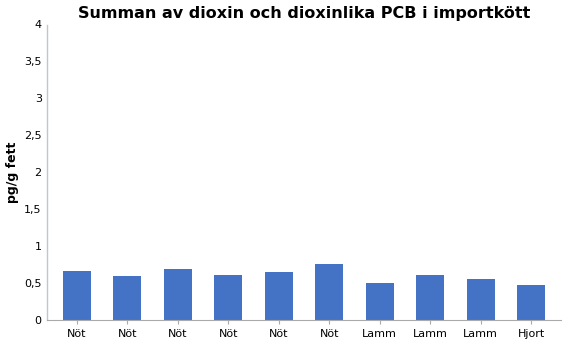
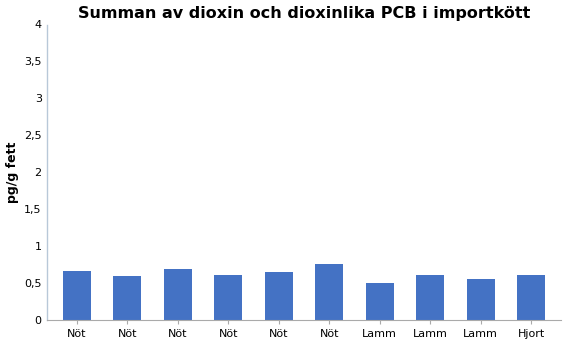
Hjort: 0,48 -> 0,62
